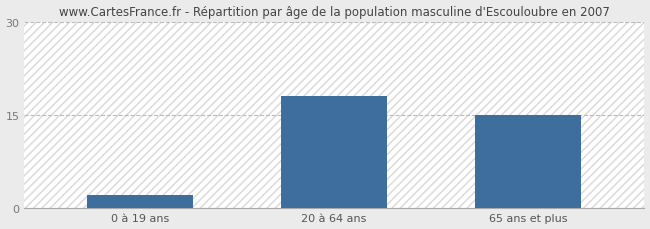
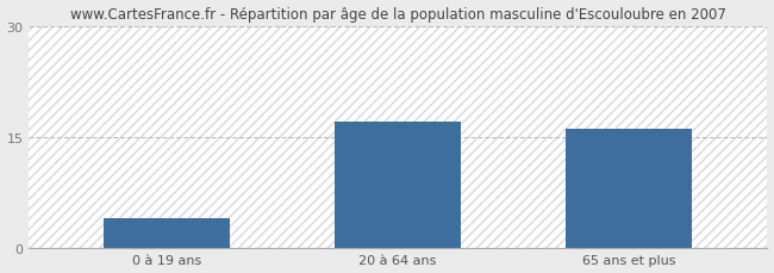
0 à 19 ans: 2 -> 4
20 à 64 ans: 18 -> 17
65 ans et plus: 15 -> 16
